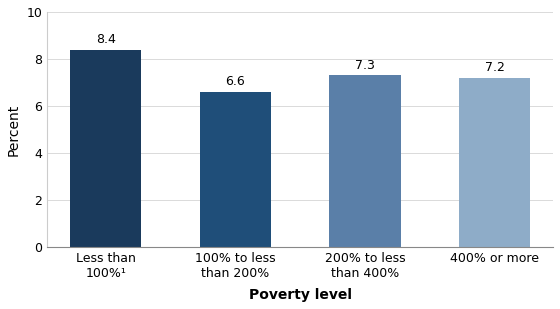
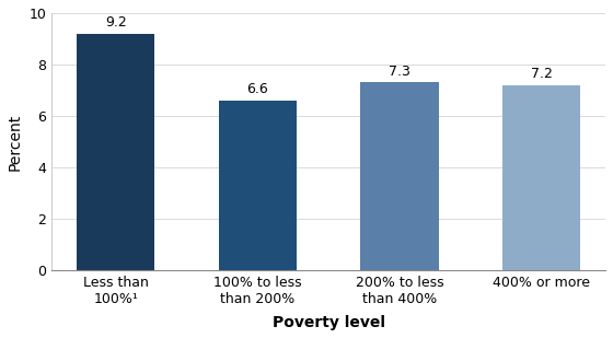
Less than 100%¹: 8.4 -> 9.2
